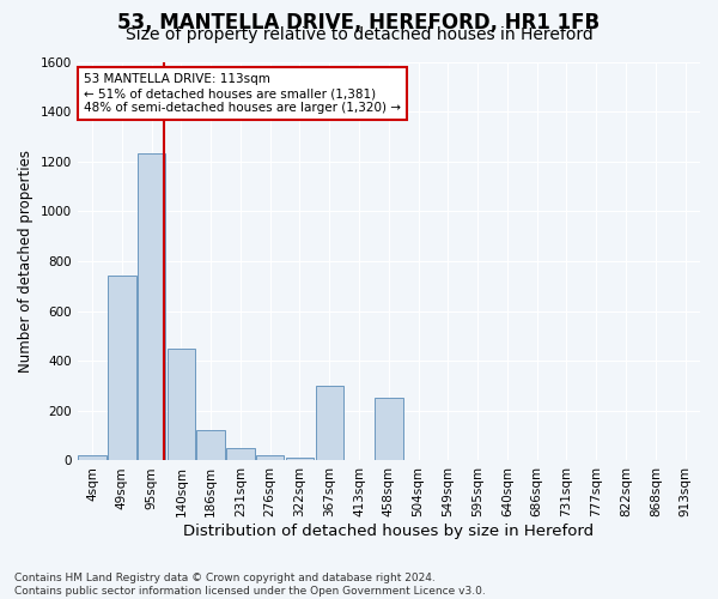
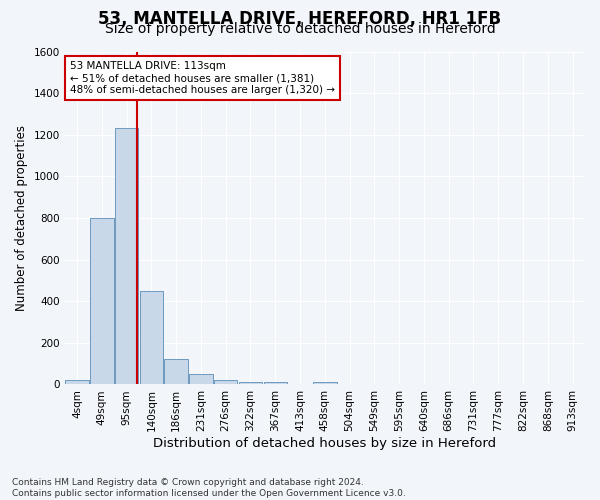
49sqm: 740 -> 800
367sqm: 300 -> 10
458sqm: 250 -> 10
